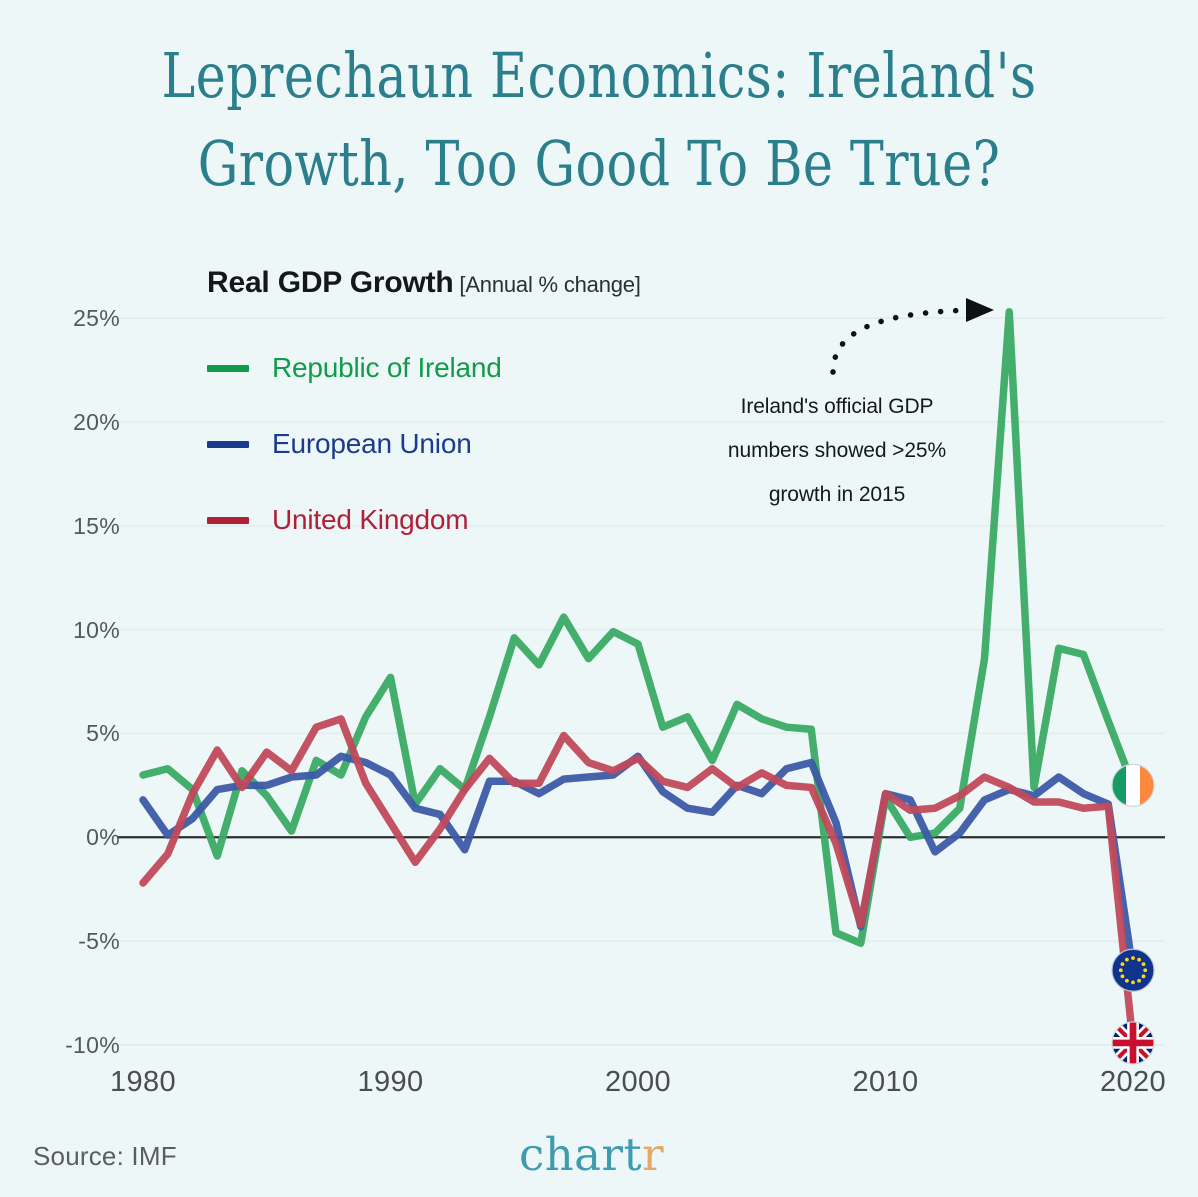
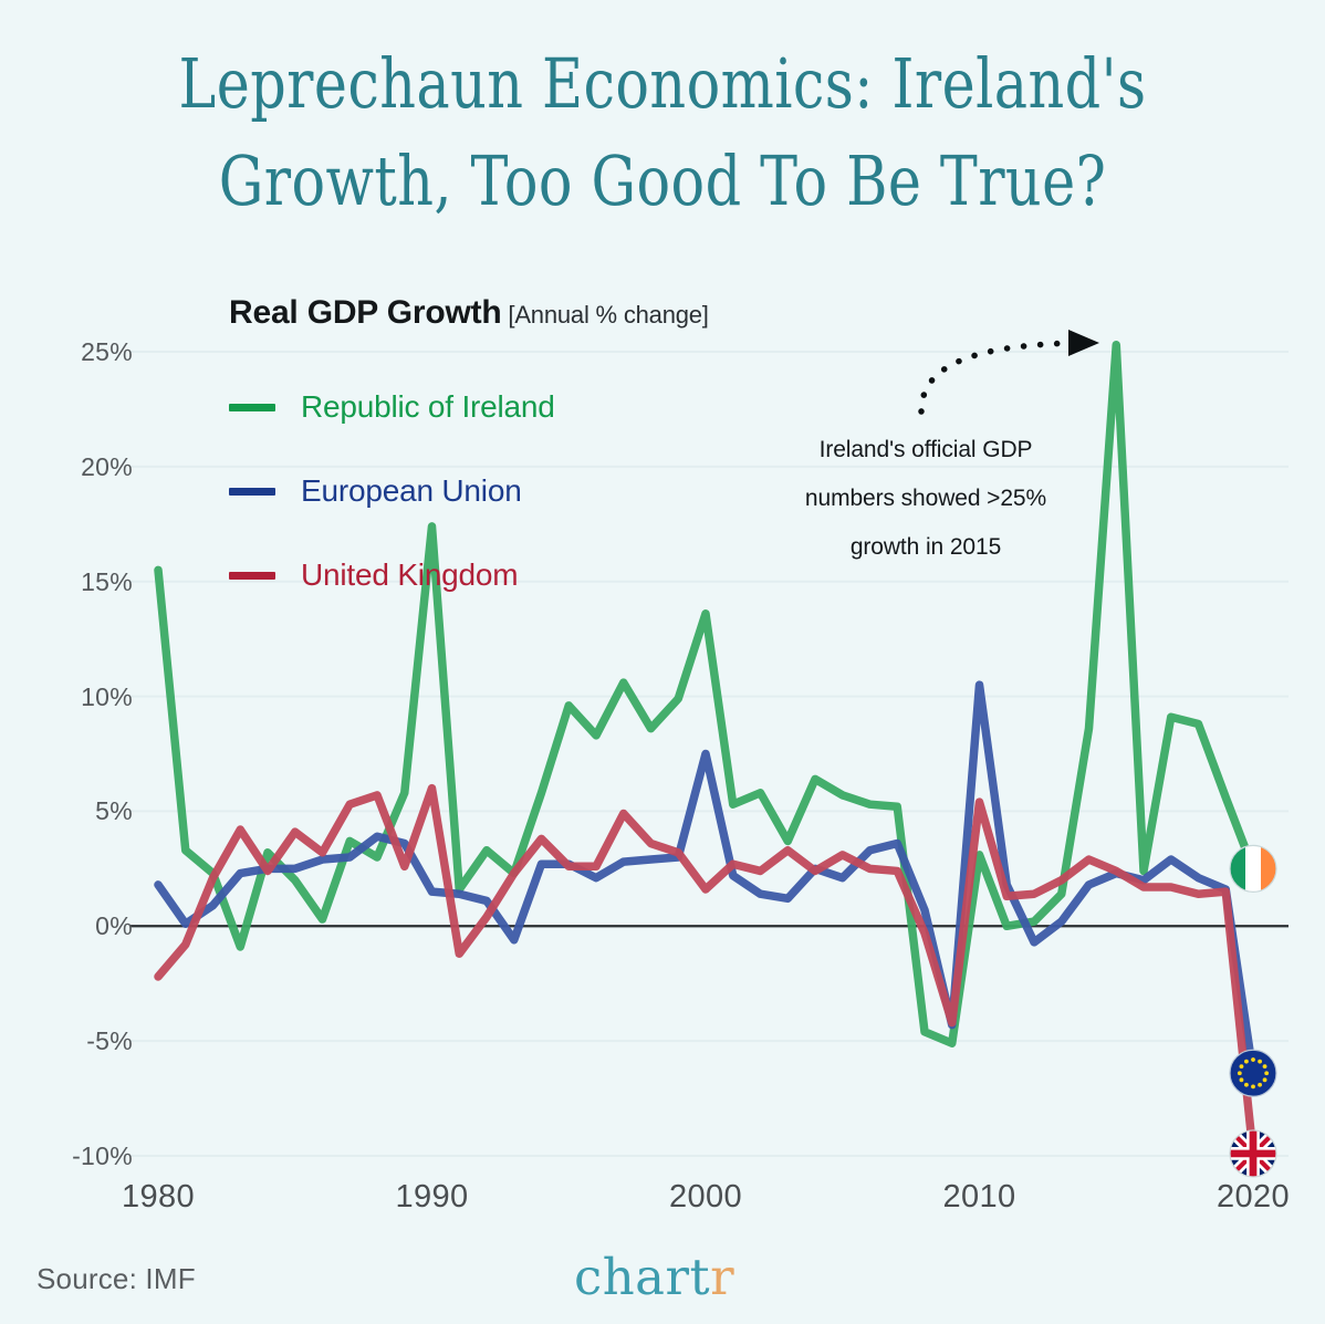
Republic of Ireland/1980: 3.0% -> 15.5%
Republic of Ireland/1990: 7.7% -> 17.4%
European Union/1990: 3.0% -> 1.5%
United Kingdom/1990: 0.7% -> 6.0%
Republic of Ireland/2000: 9.3% -> 13.6%
European Union/2000: 3.9% -> 7.5%
United Kingdom/2000: 3.8% -> 1.6%
Republic of Ireland/2010: 1.9% -> 3.1%
European Union/2010: 2.1% -> 10.5%
United Kingdom/2010: 2.1% -> 5.4%
